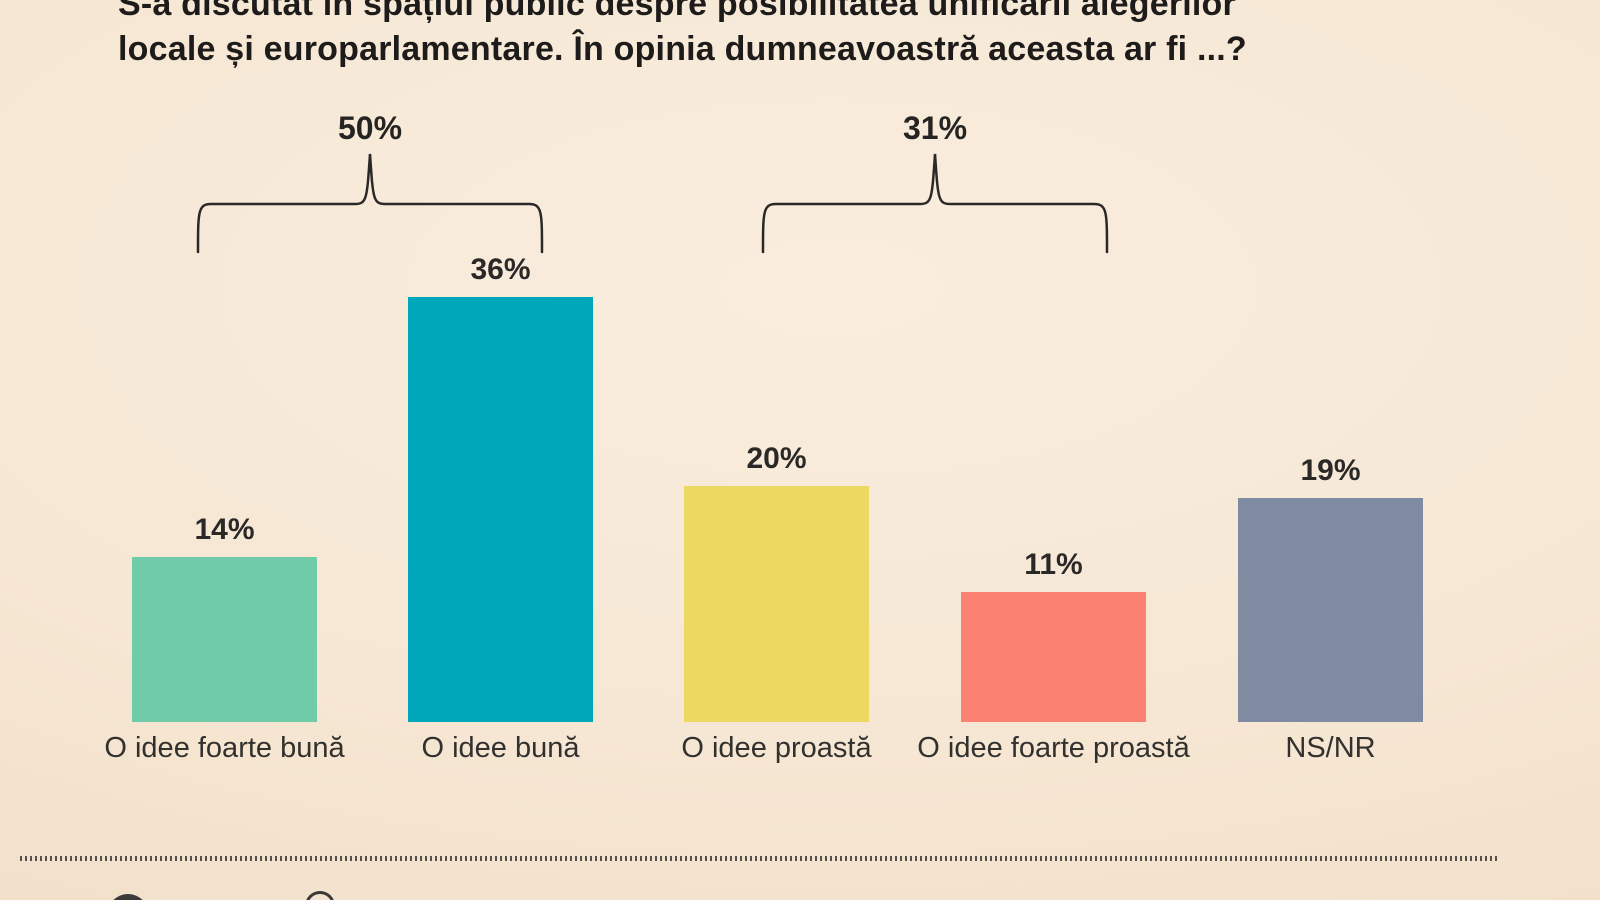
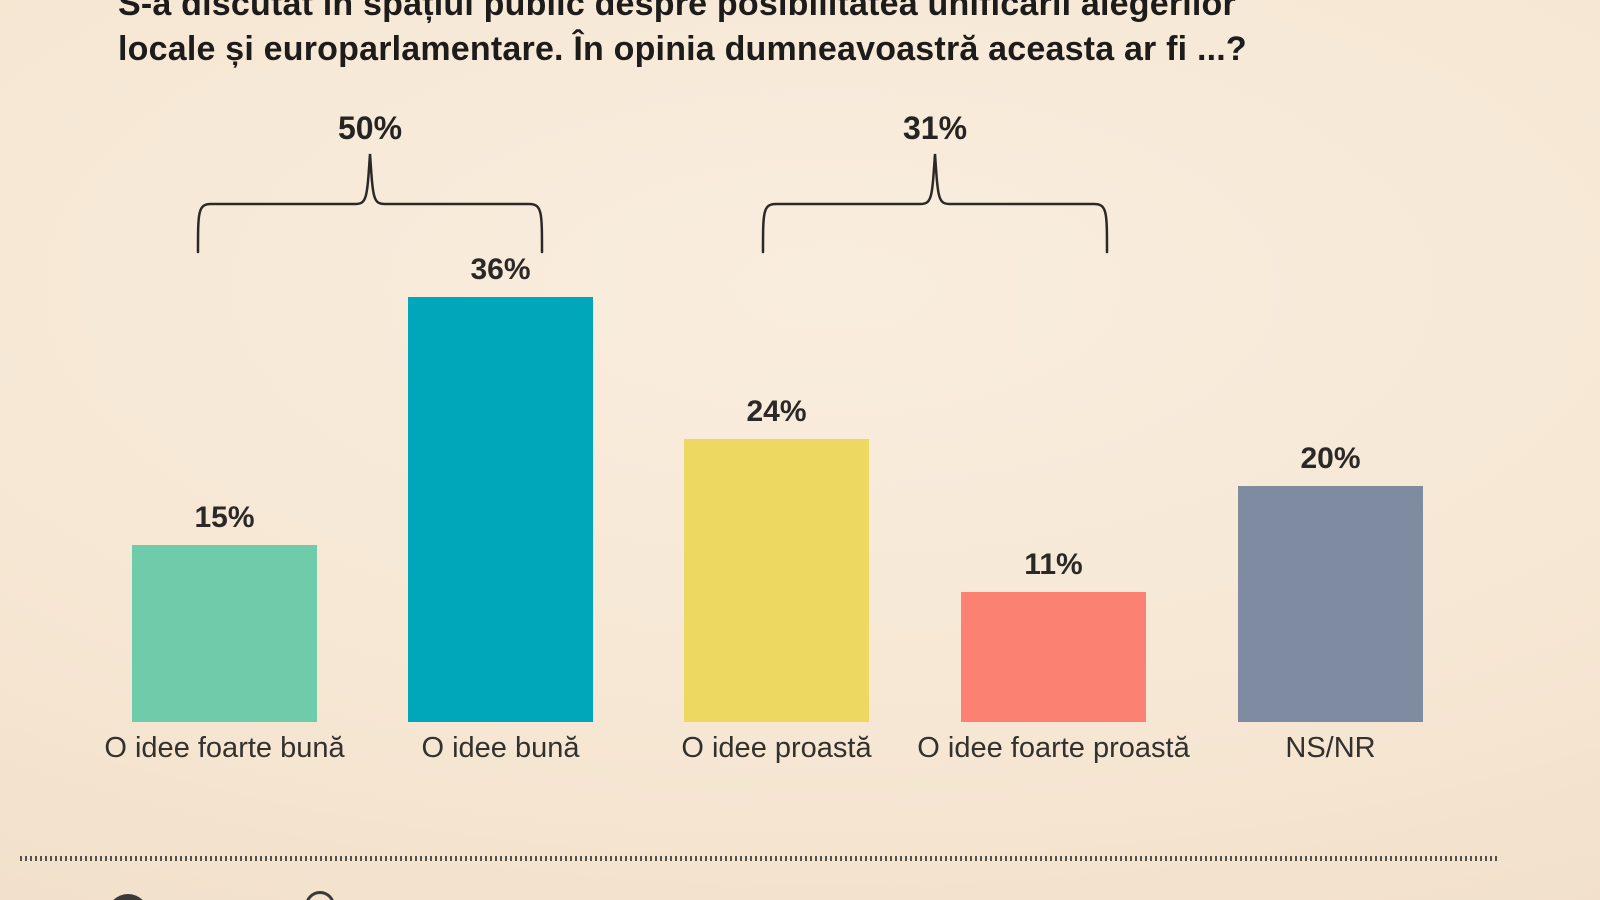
O idee foarte bună: 14% -> 15%
O idee proastă: 20% -> 24%
NS/NR: 19% -> 20%
